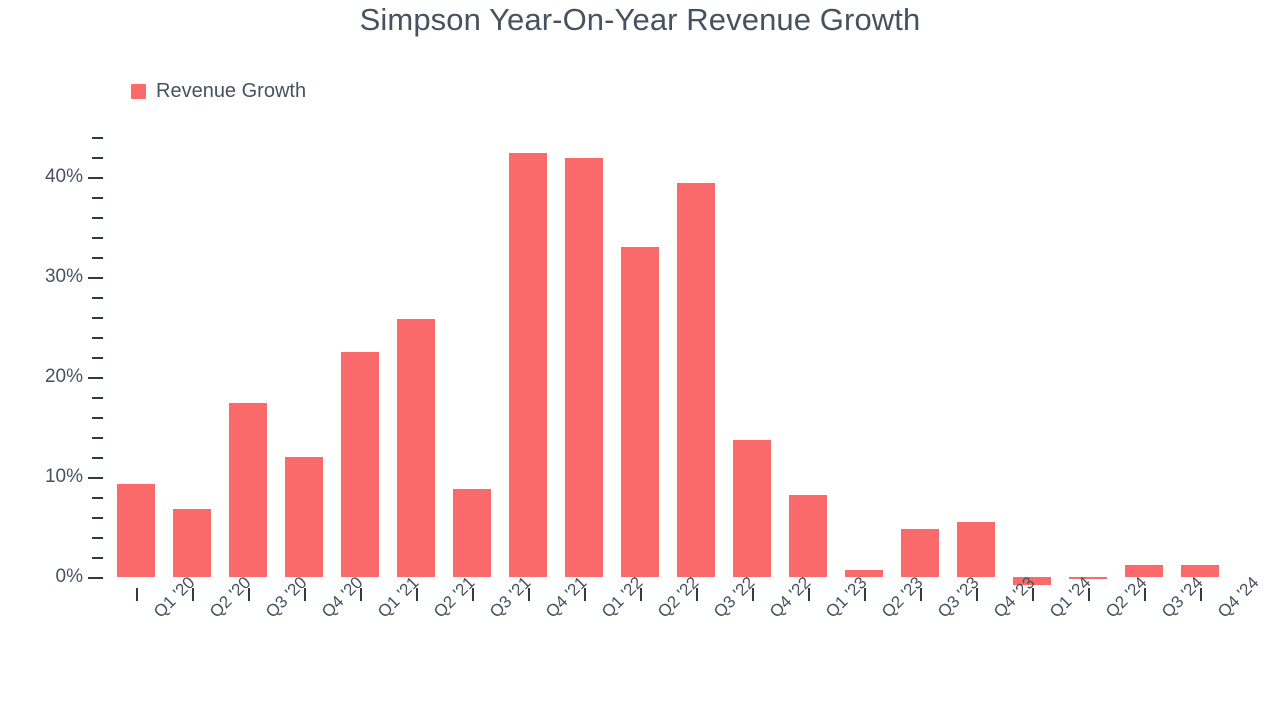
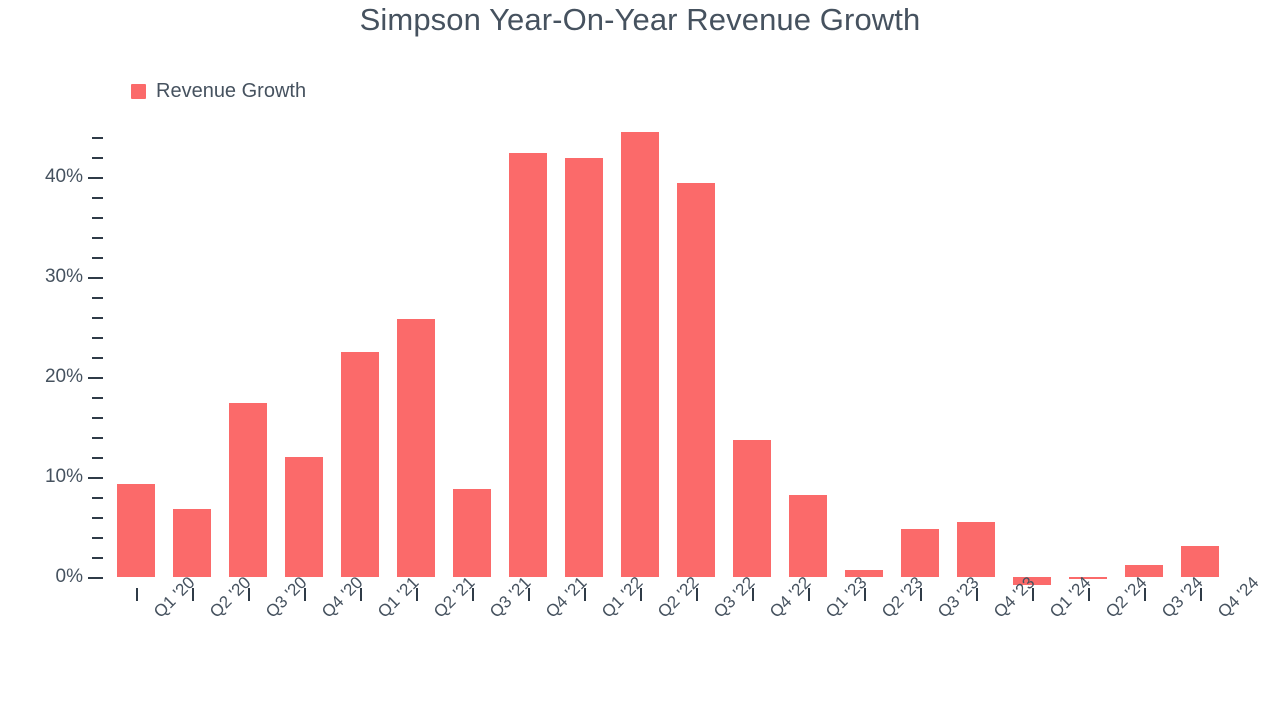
Q2 '22: 33.0% -> 44.5%
Q4 '24: 1.2% -> 3.1%
